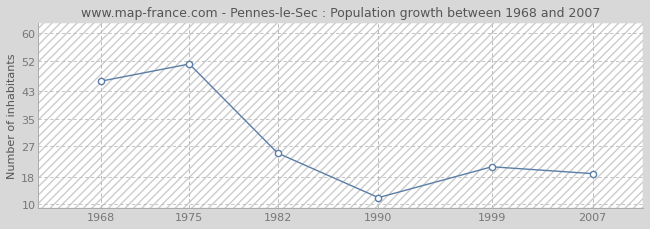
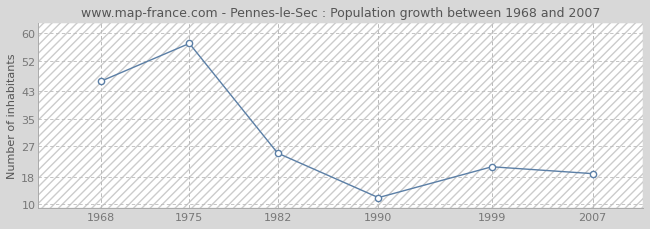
1975: 51 -> 57
